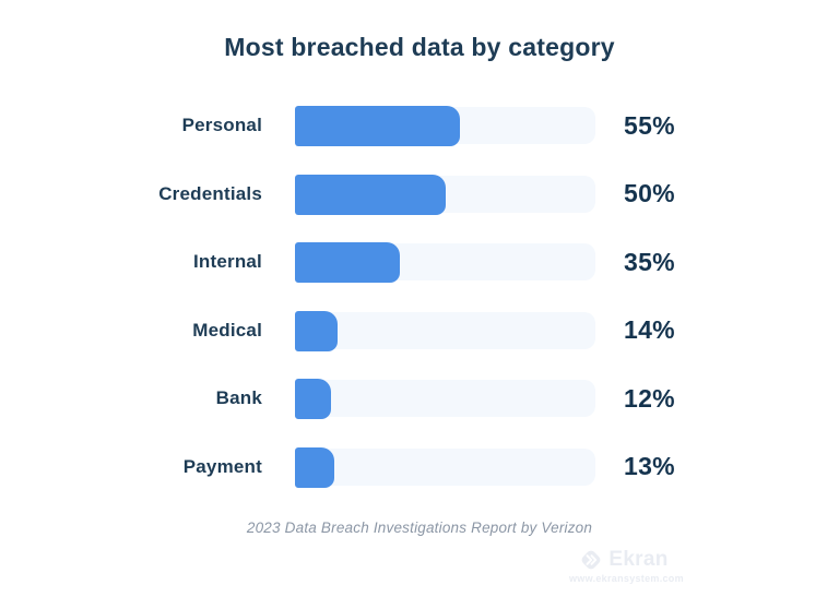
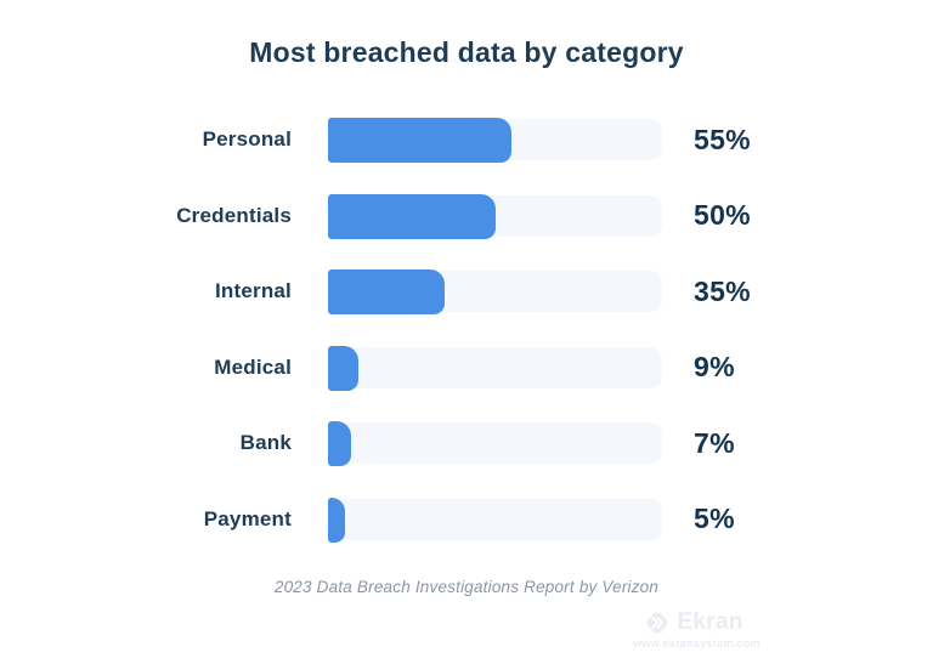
Medical: 14% -> 9%
Bank: 12% -> 7%
Payment: 13% -> 5%
